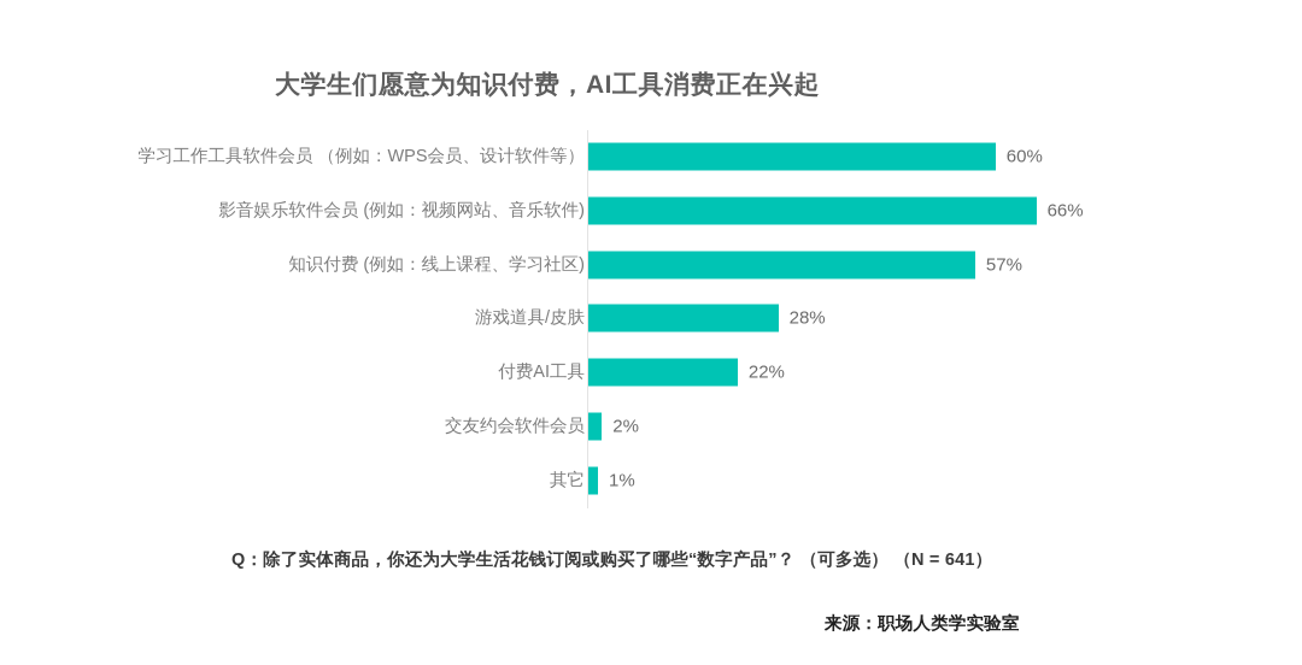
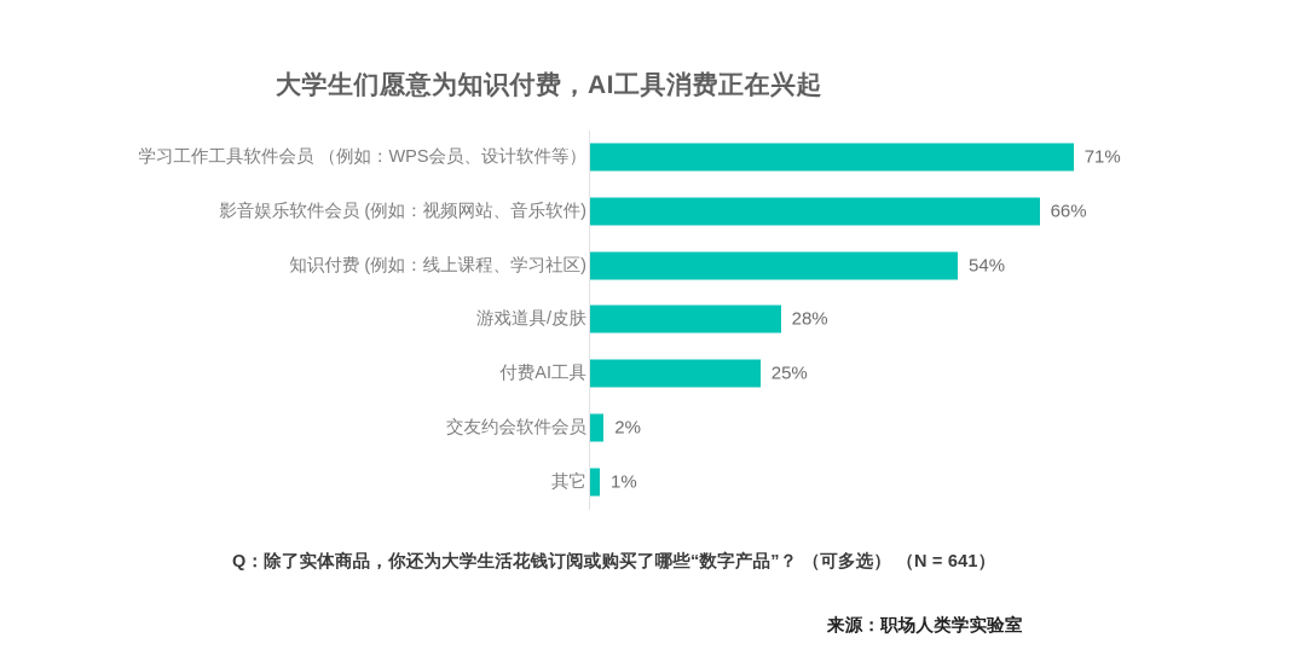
学习工作工具软件会员 （例如：WPS会员、设计软件等）: 60% -> 71%
知识付费 (例如：线上课程、学习社区): 57% -> 54%
付费AI工具: 22% -> 25%
